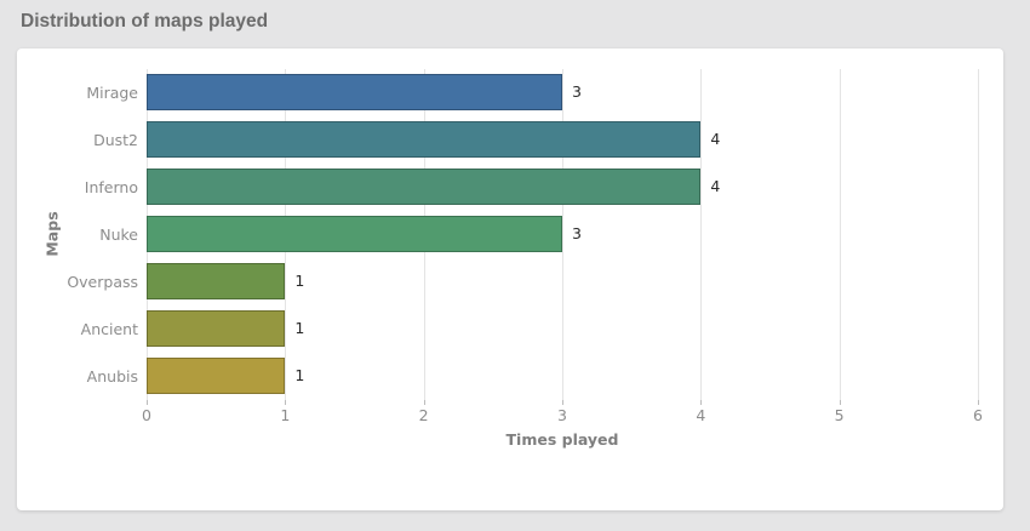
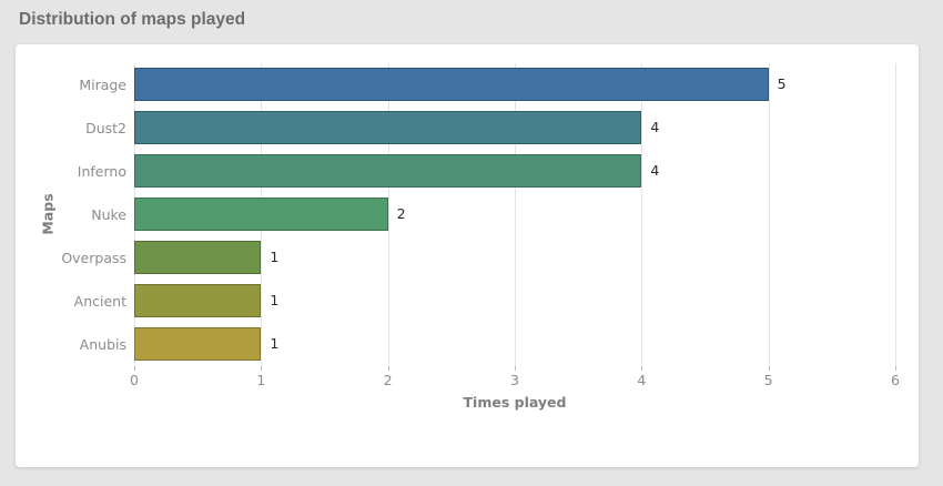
Mirage: 3 -> 5
Nuke: 3 -> 2
